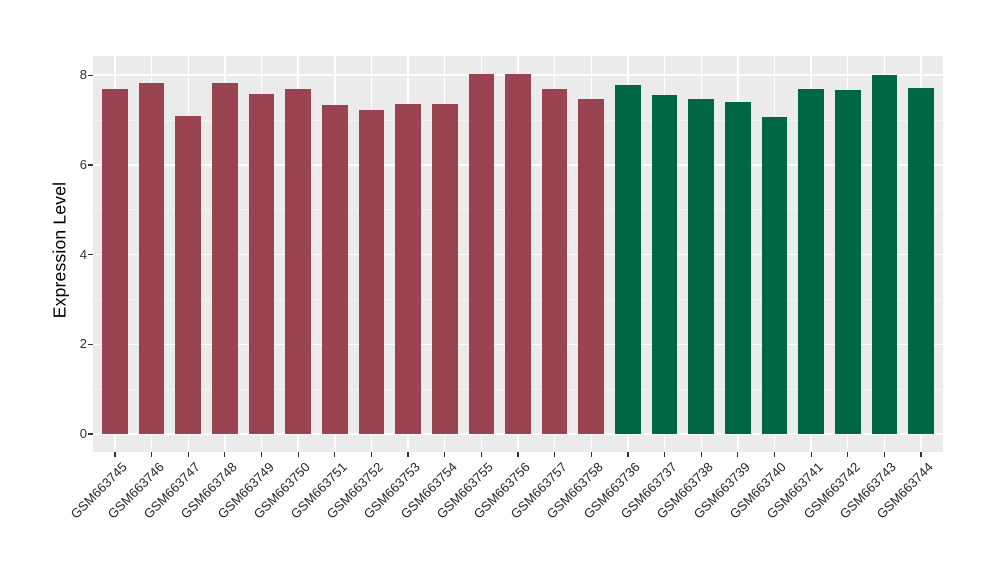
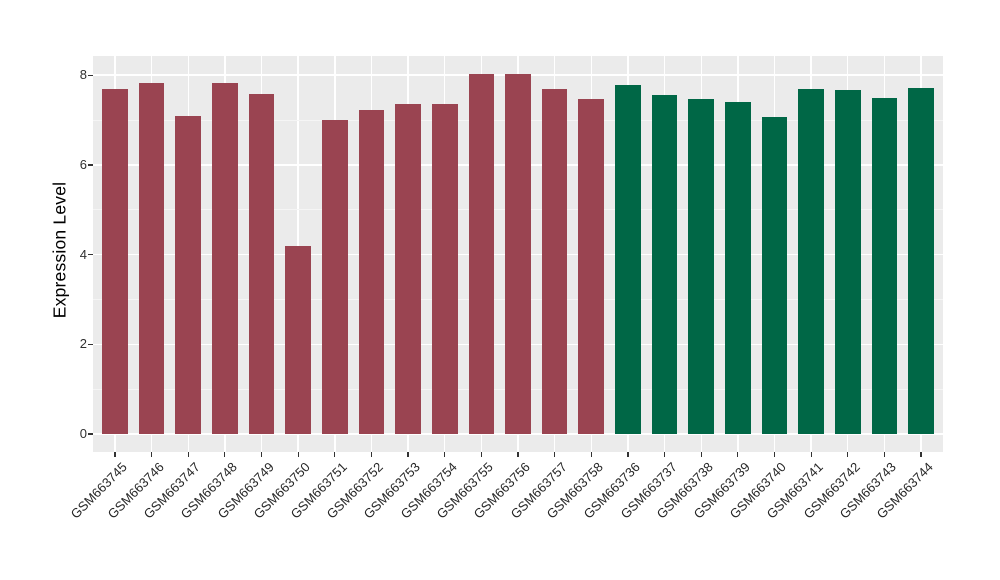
GSM663750: 7.7 -> 4.2
GSM663751: 7.3 -> 7.0
GSM663743: 8.0 -> 7.5
